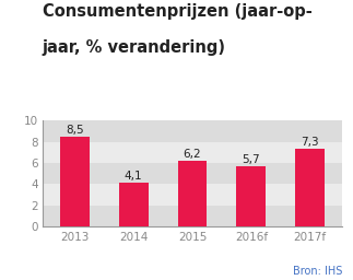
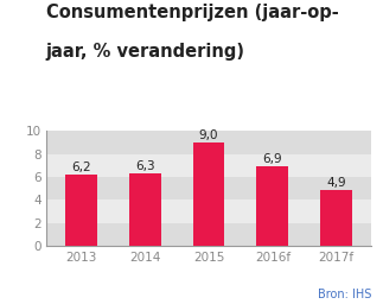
2013: 8,5 -> 6,2
2014: 4,1 -> 6,3
2015: 6,2 -> 9,0
2016f: 5,7 -> 6,9
2017f: 7,3 -> 4,9
